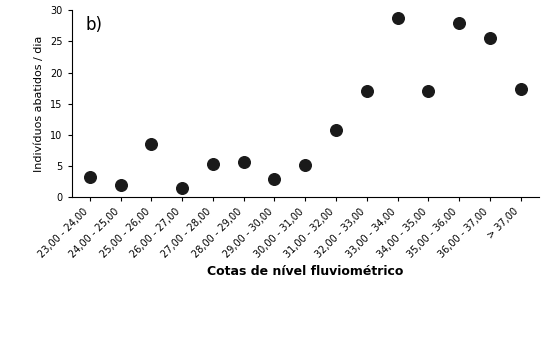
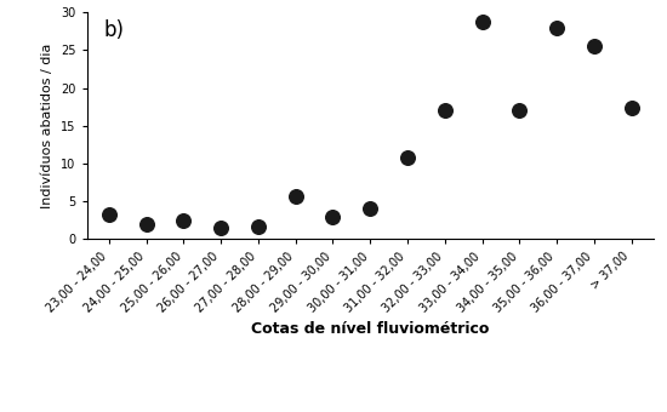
25,00 - 26,00: 8.6 -> 2.5
27,00 - 28,00: 5.4 -> 1.6
30,00 - 31,00: 5.2 -> 4.0
